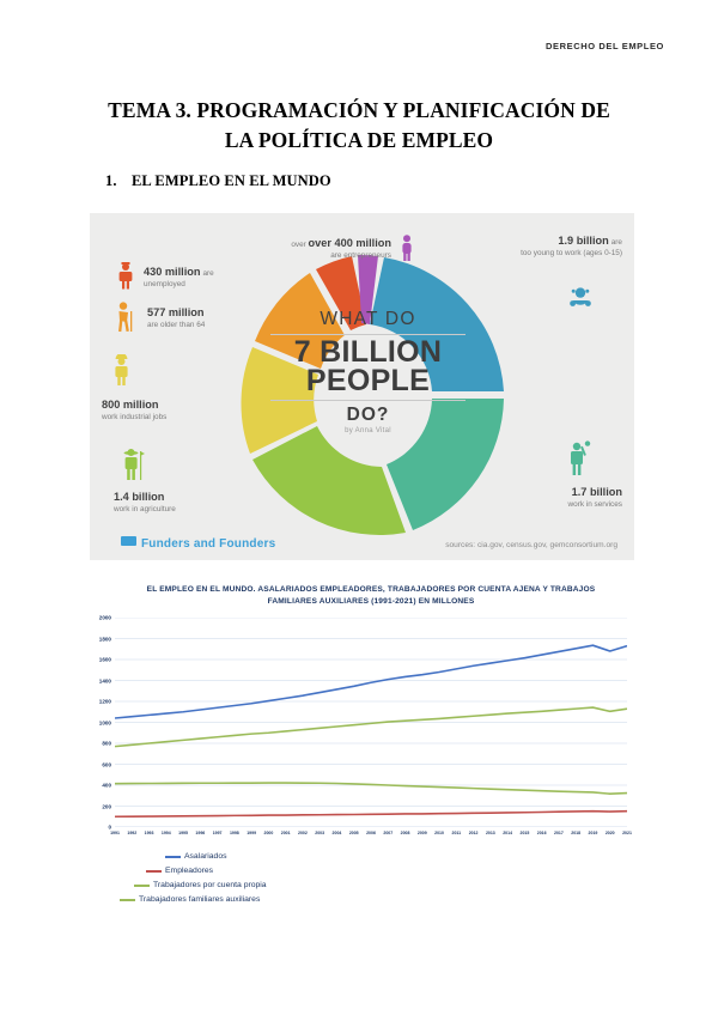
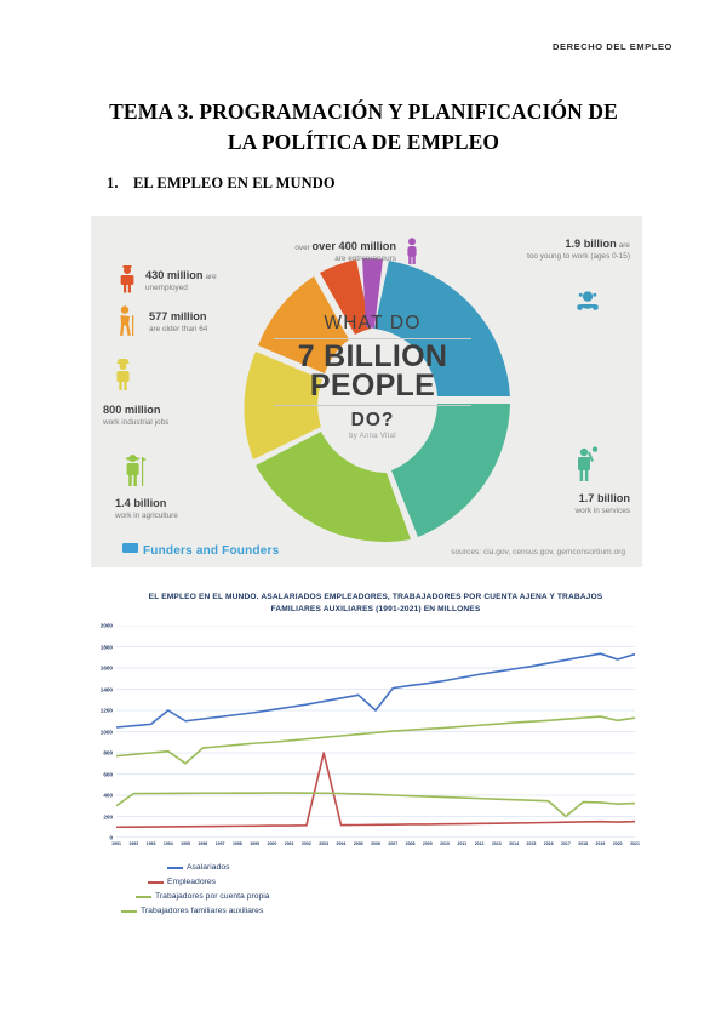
Trabajadores familiares auxiliares/1991: 400 -> 300
Asalariados/1994: 1100 -> 1200
Trabajadores por cuenta propia/1995: 800 -> 700
Empleadores/2003: 100 -> 800
Asalariados/2006: 1400 -> 1200
Trabajadores familiares auxiliares/2017: 300 -> 200
